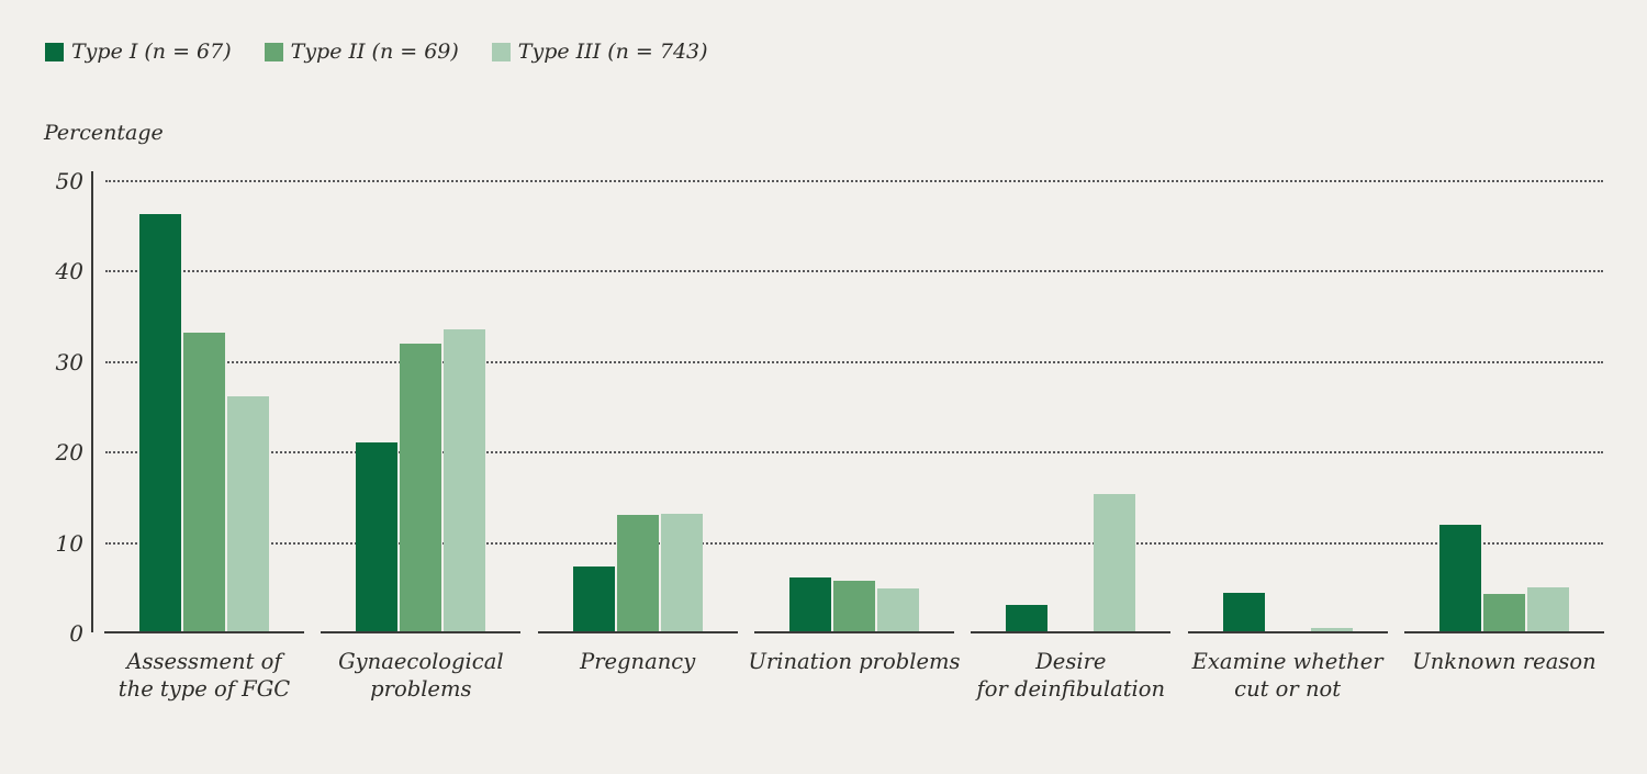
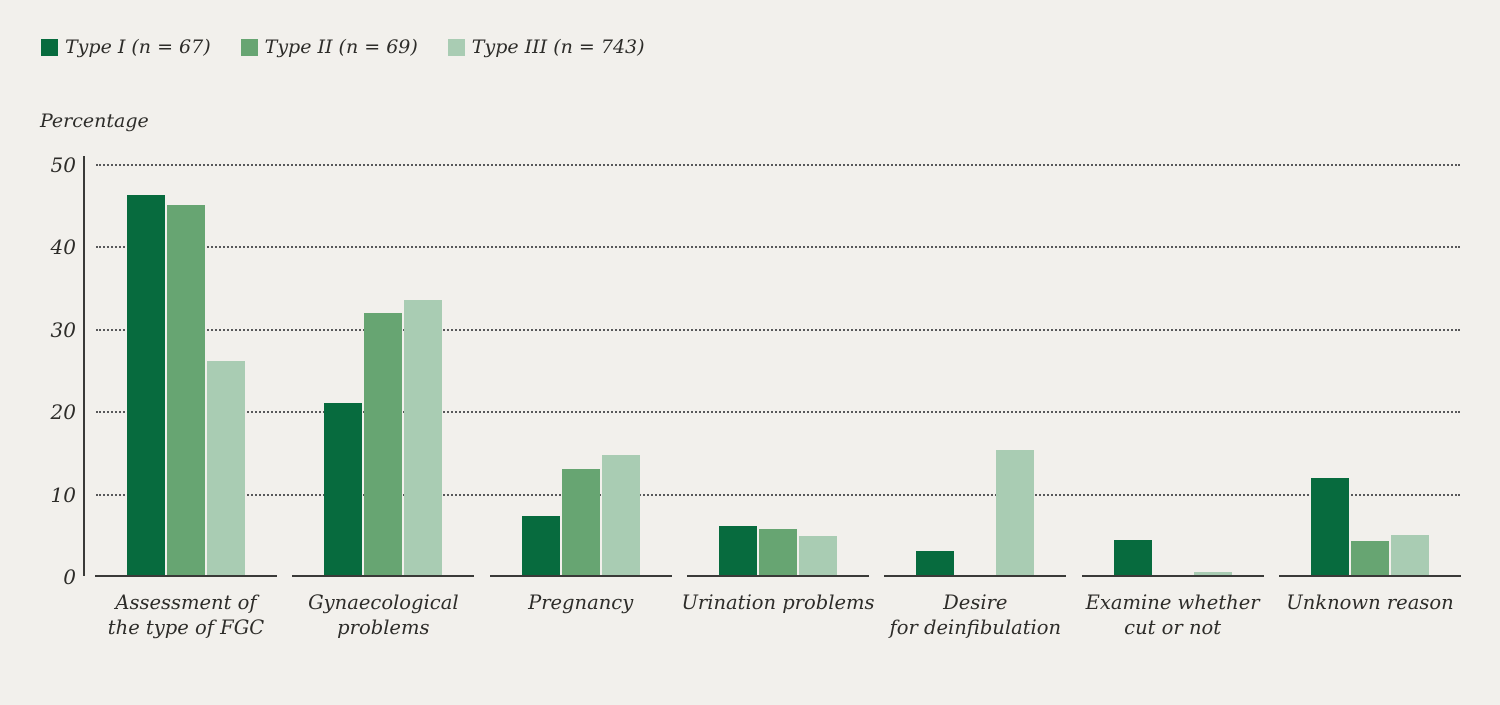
Type II (n = 69)/Assessment of the type of FGC: 33 -> 45
Type III (n = 743)/Pregnancy: 13 -> 14
